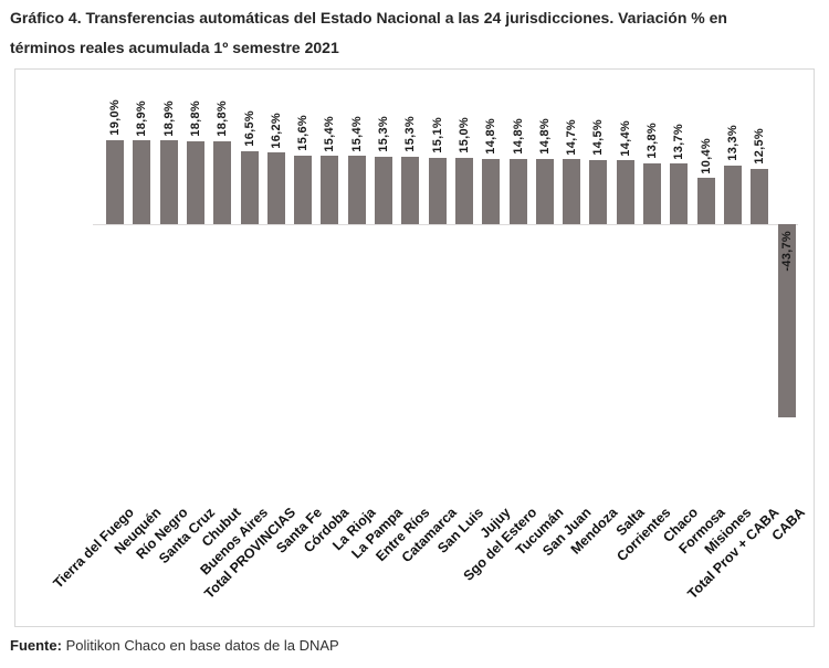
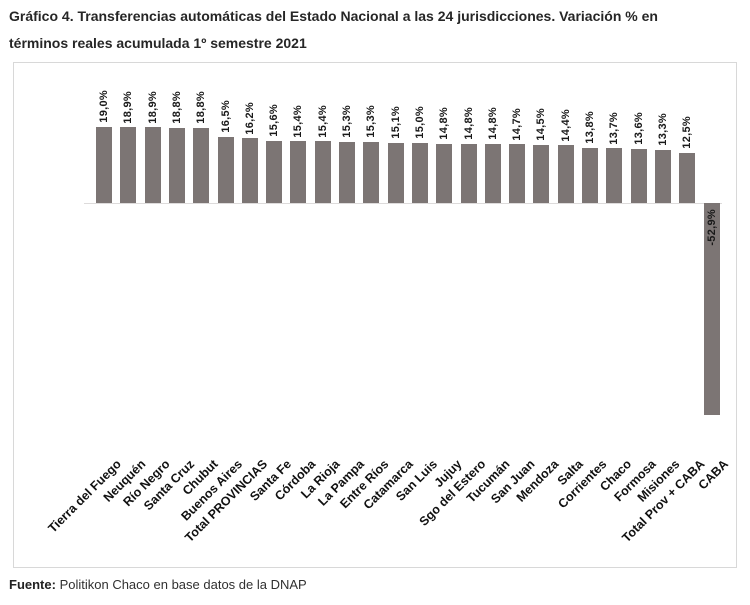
Formosa: 10,4% -> 13,6%
CABA: -43,7% -> -52,9%
